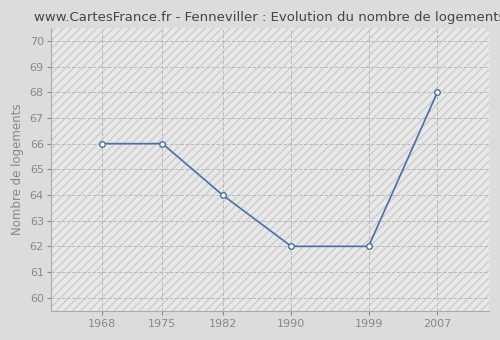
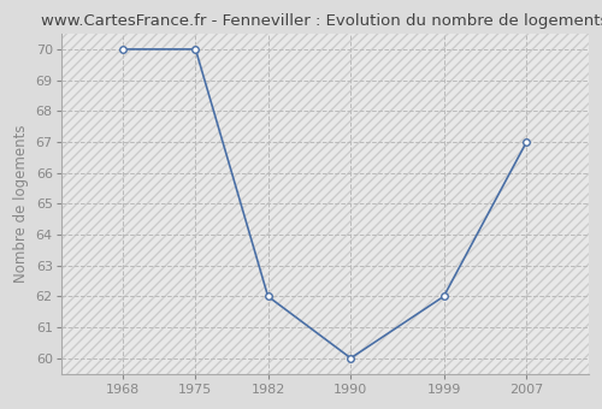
1968: 66 -> 70
1975: 66 -> 70
1982: 64 -> 62
1990: 62 -> 60
2007: 68 -> 67
